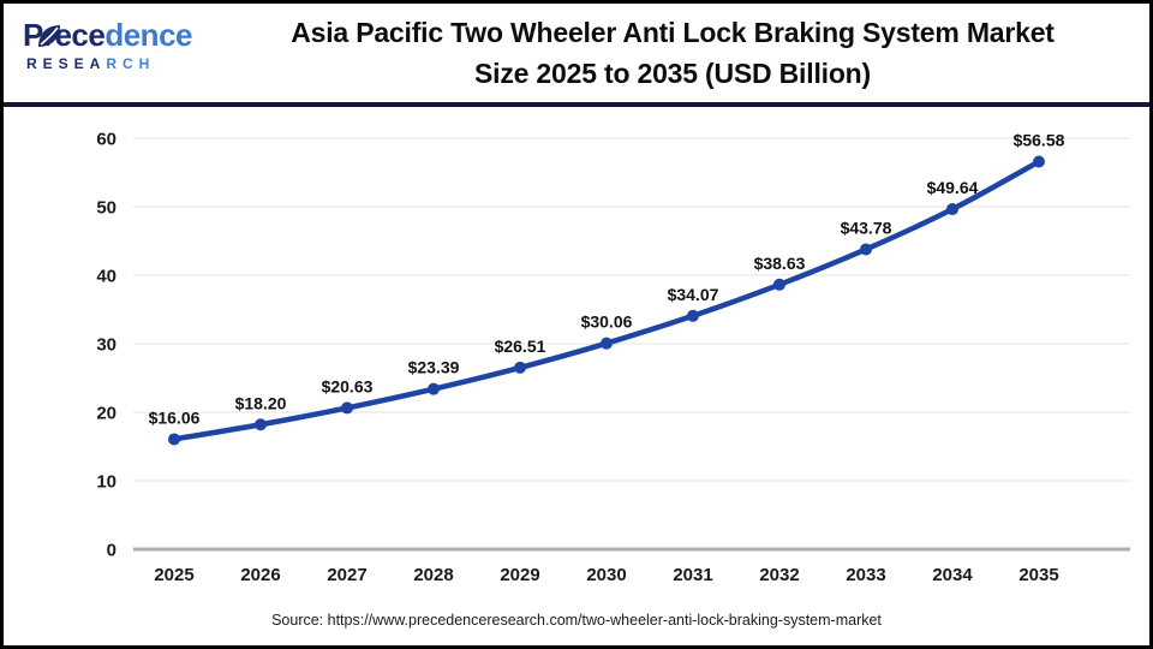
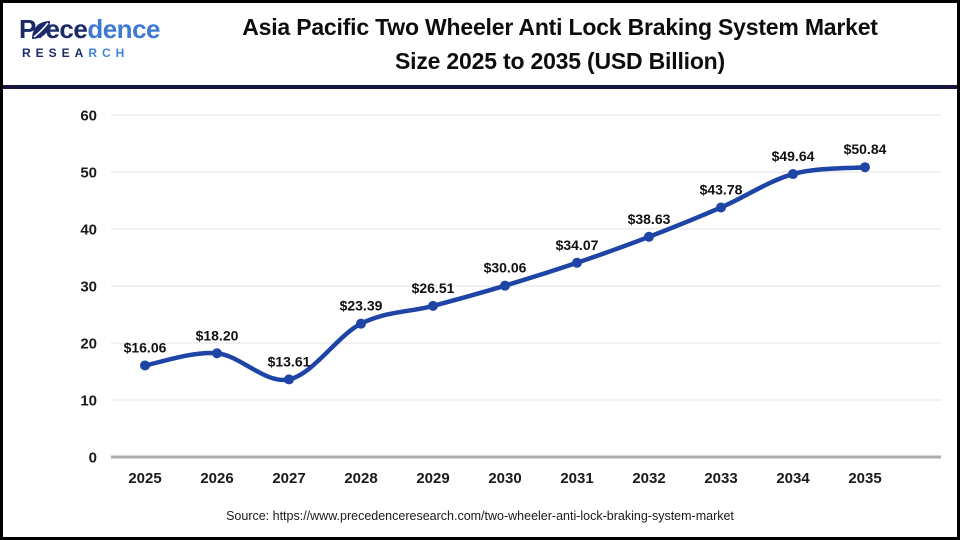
2027: $20.63 -> $13.61
2035: $56.58 -> $50.84
